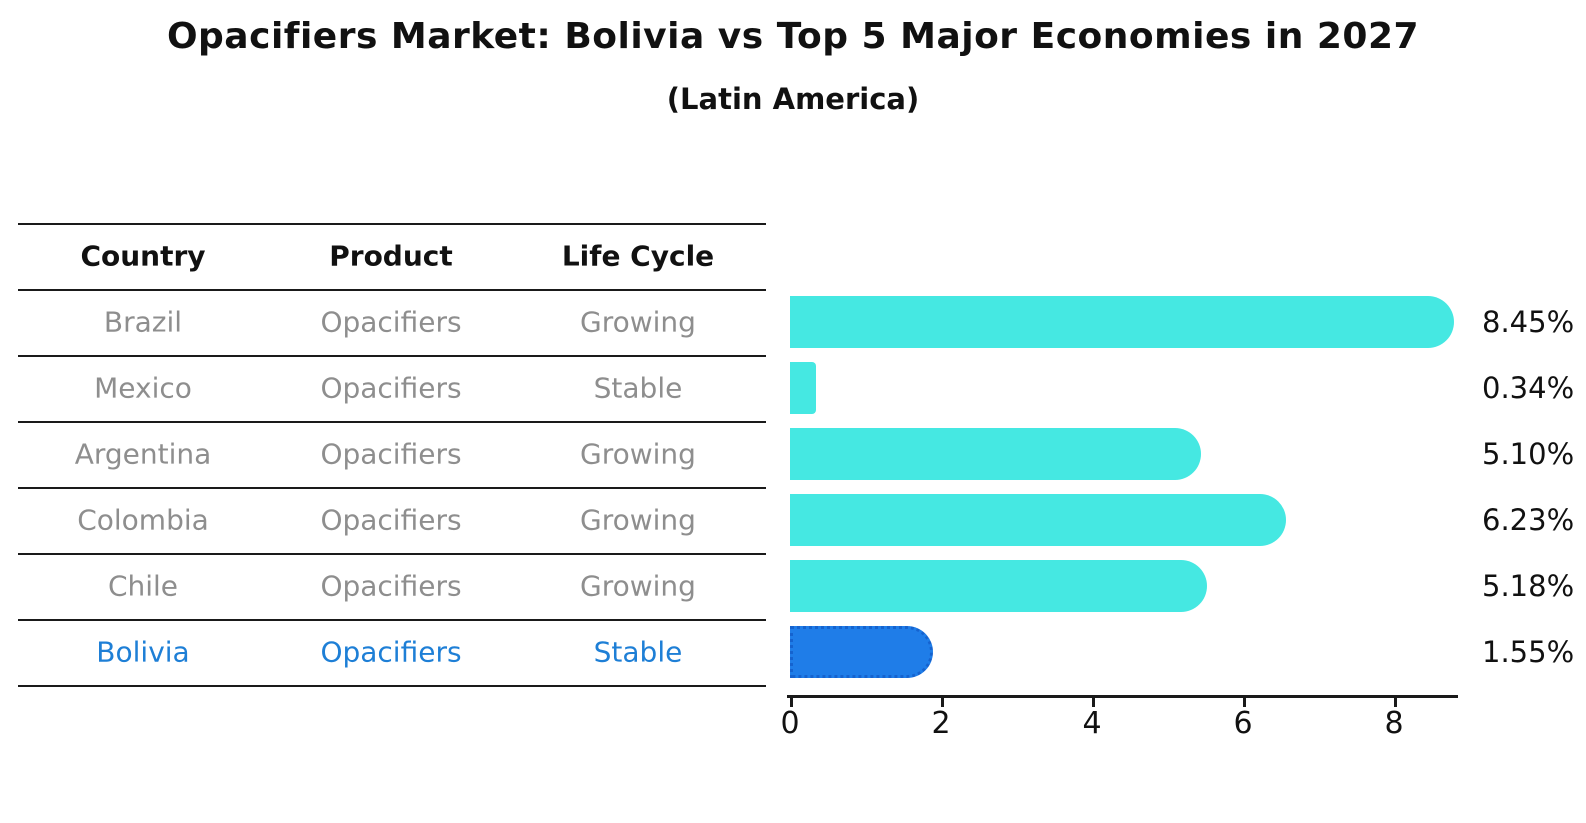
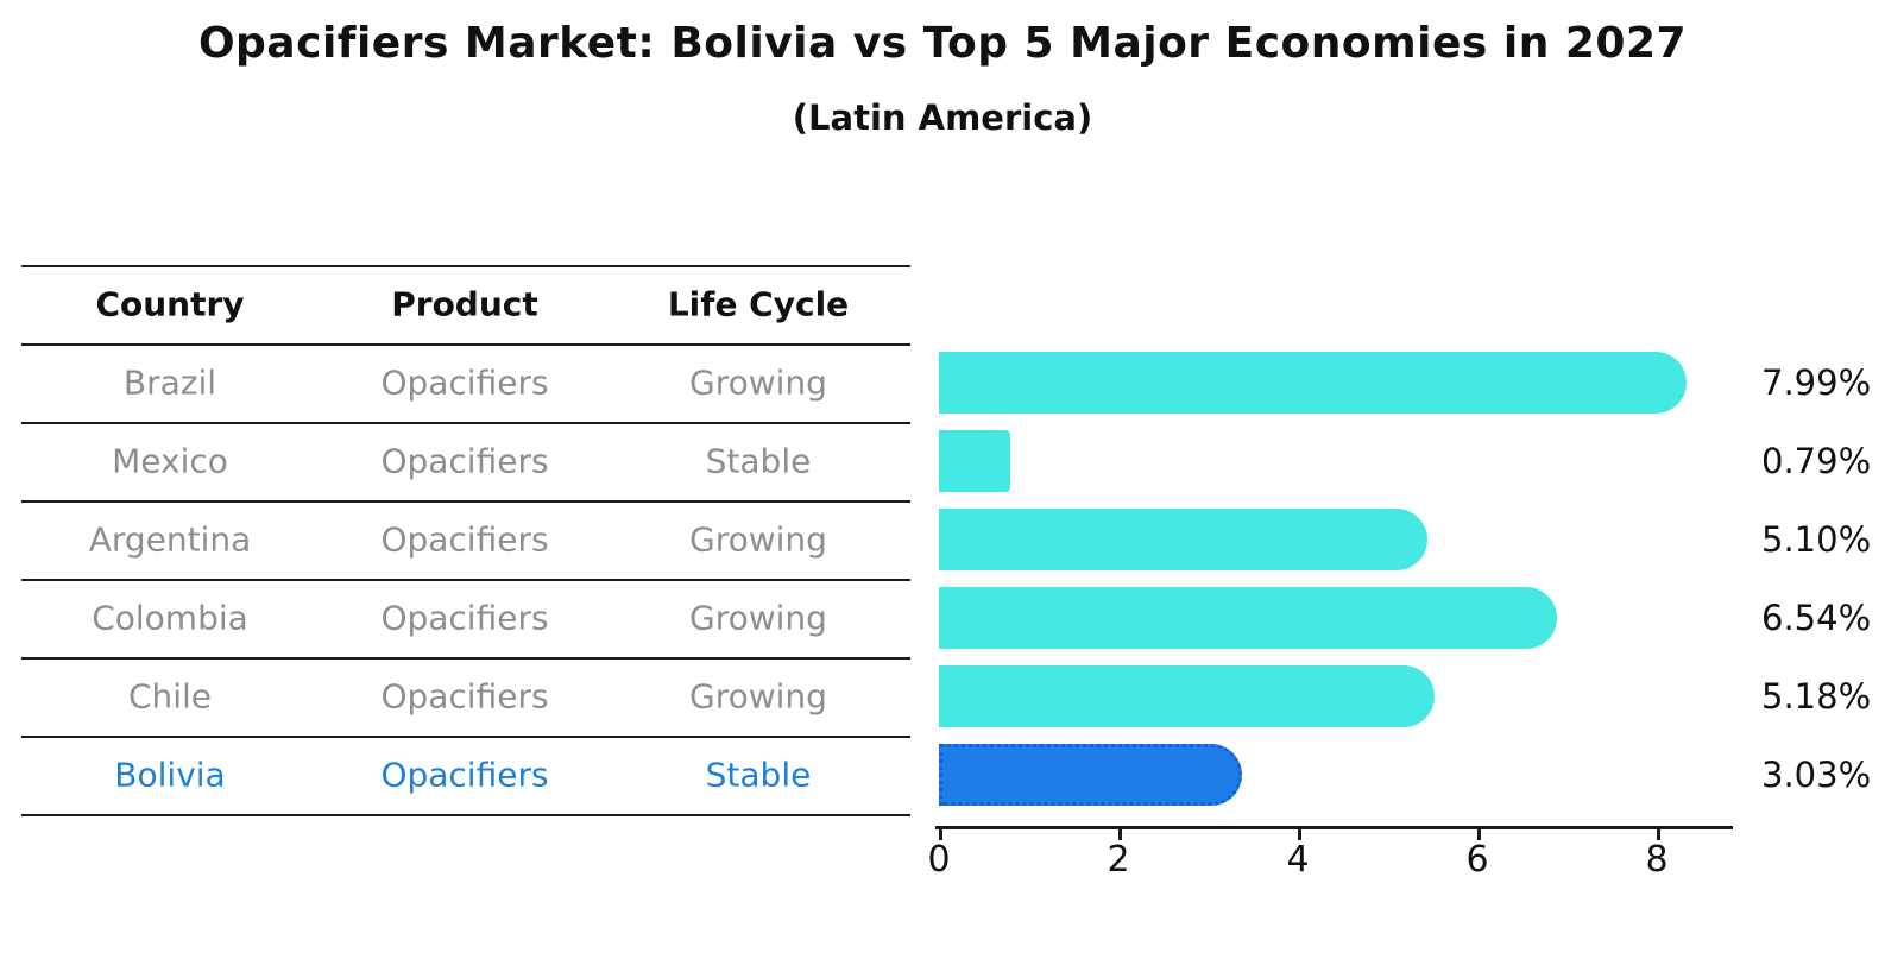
Brazil: 8.45% -> 7.99%
Mexico: 0.34% -> 0.79%
Colombia: 6.23% -> 6.54%
Bolivia: 1.55% -> 3.03%
